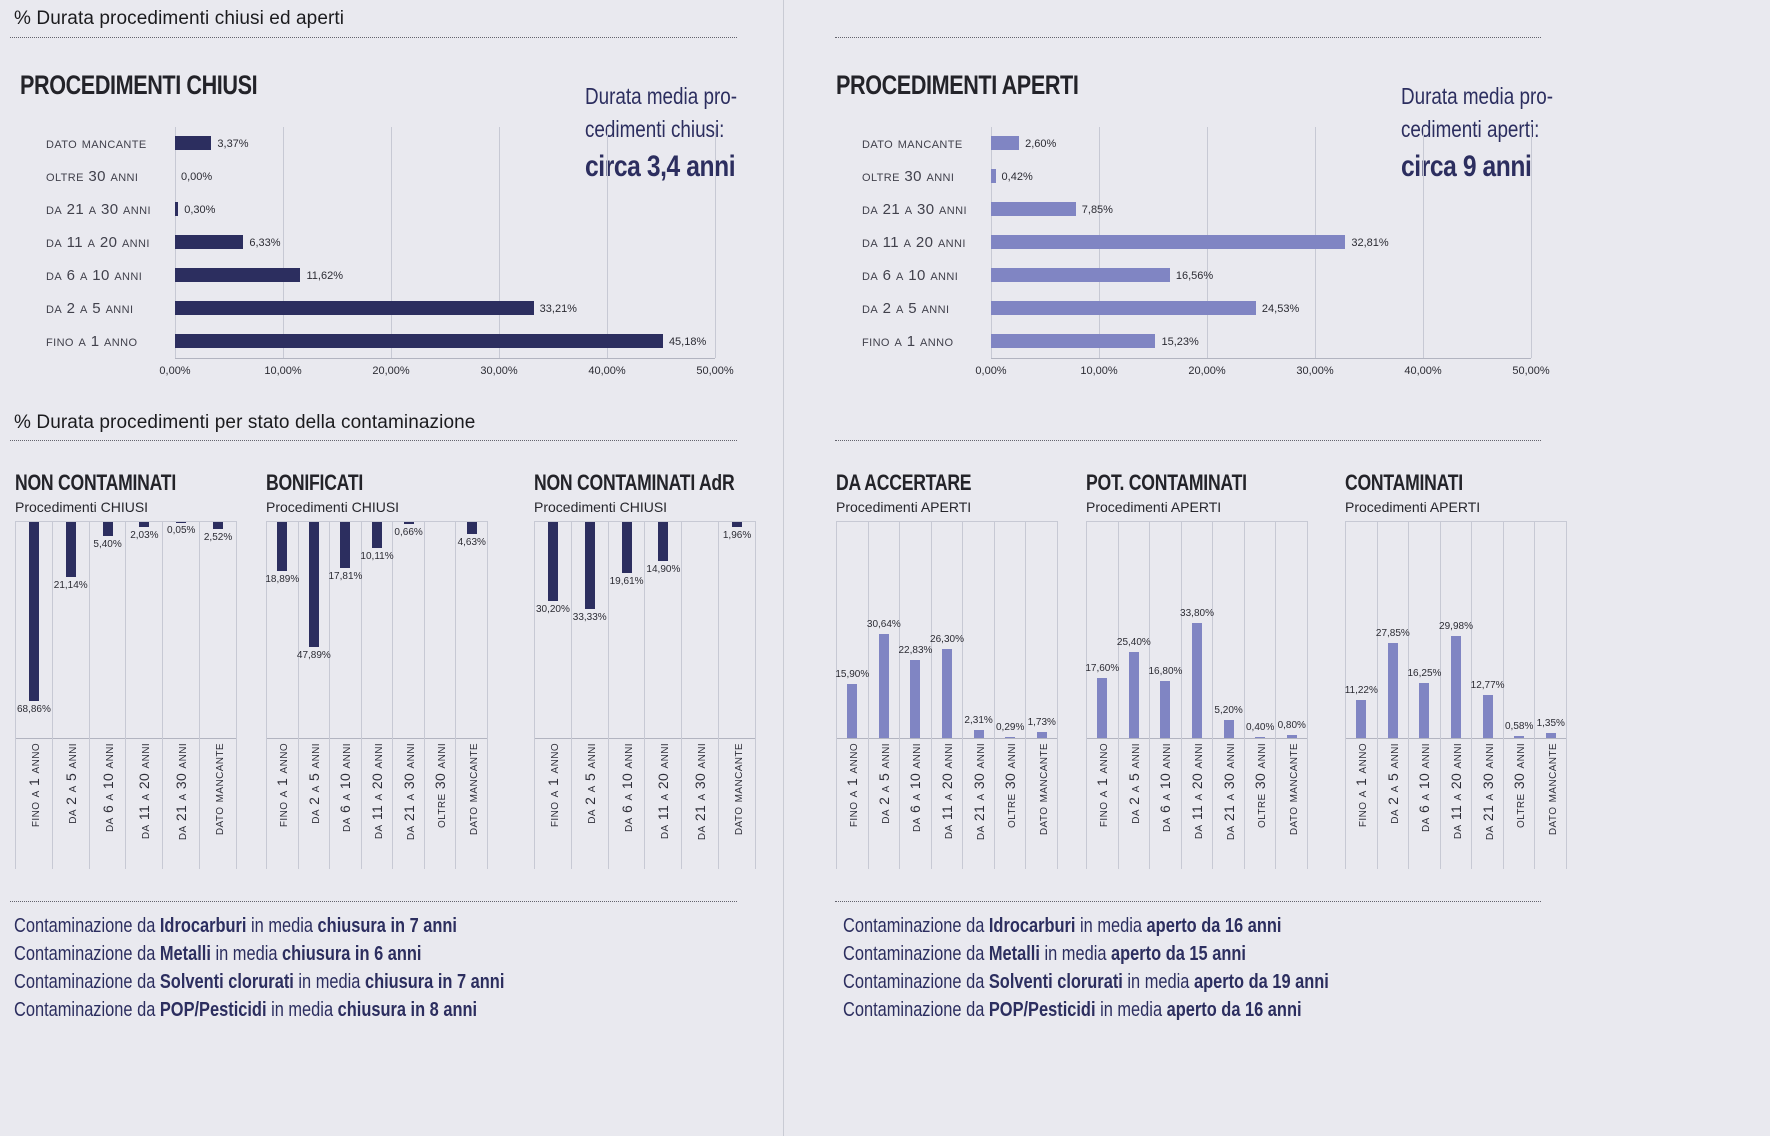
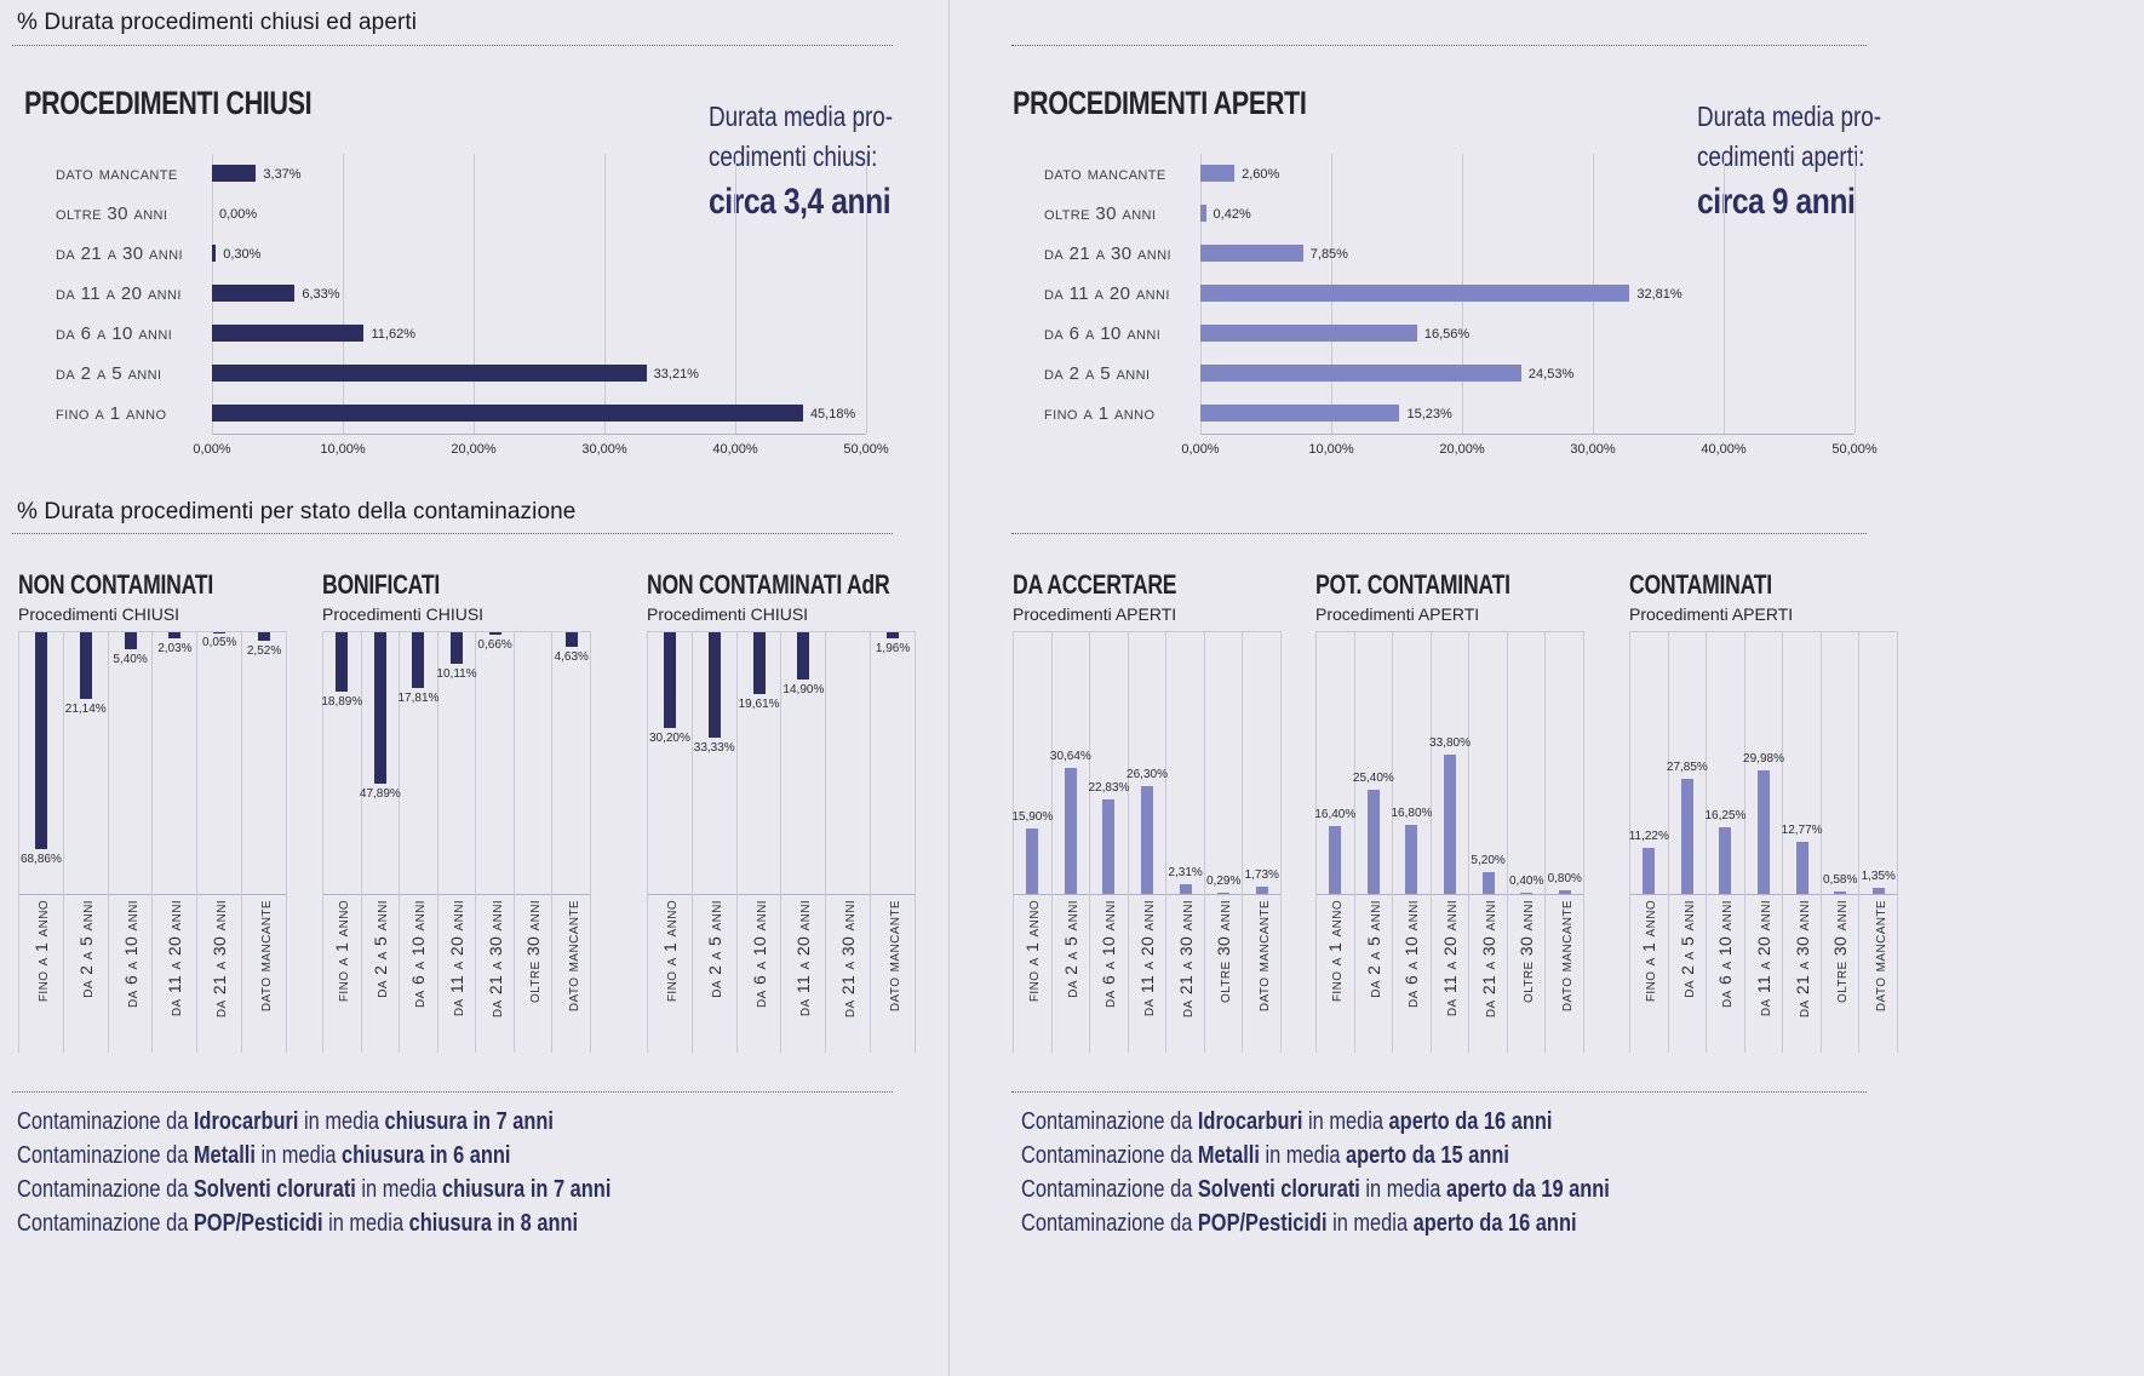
POT. CONTAMINATI/FINO A 1 ANNO: 17,60% -> 16,40%
